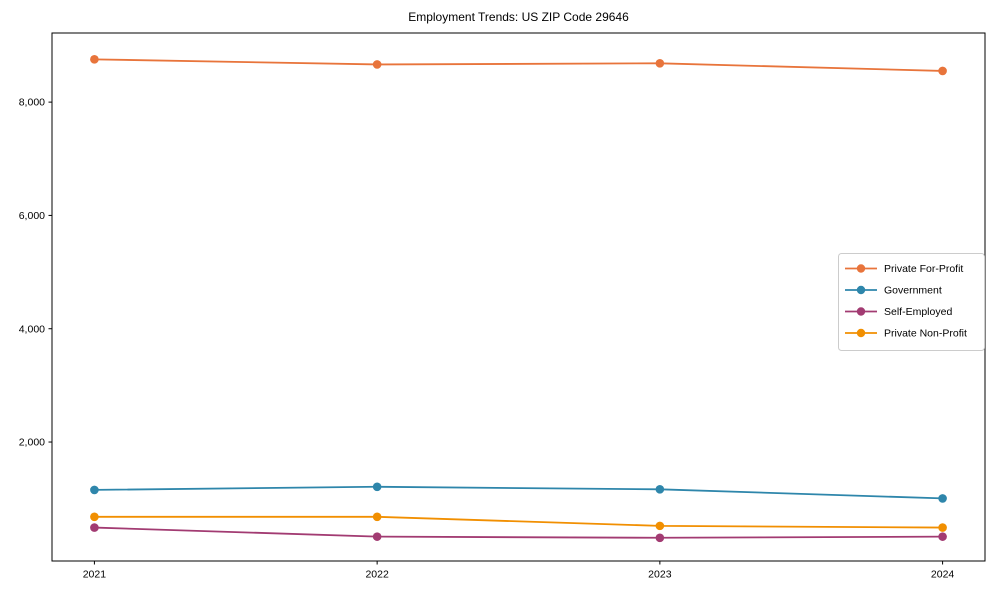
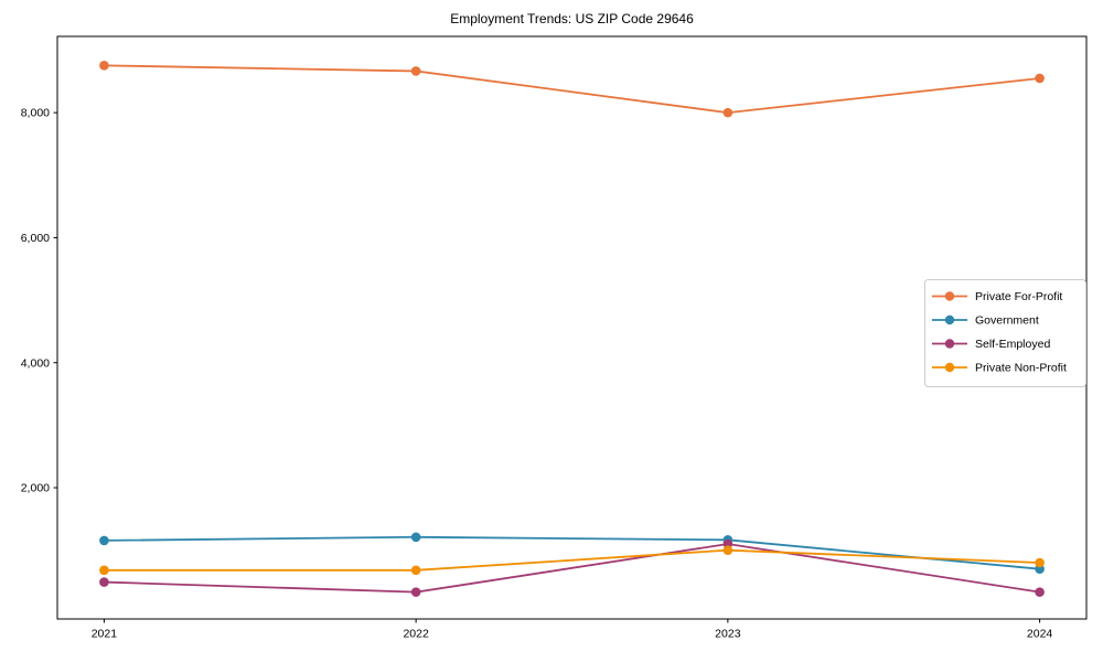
Private For-Profit/2023: 8700 -> 8000
Self-Employed/2023: 300 -> 1100
Private Non-Profit/2023: 500 -> 1000
Government/2024: 1000 -> 700
Private Non-Profit/2024: 500 -> 800
